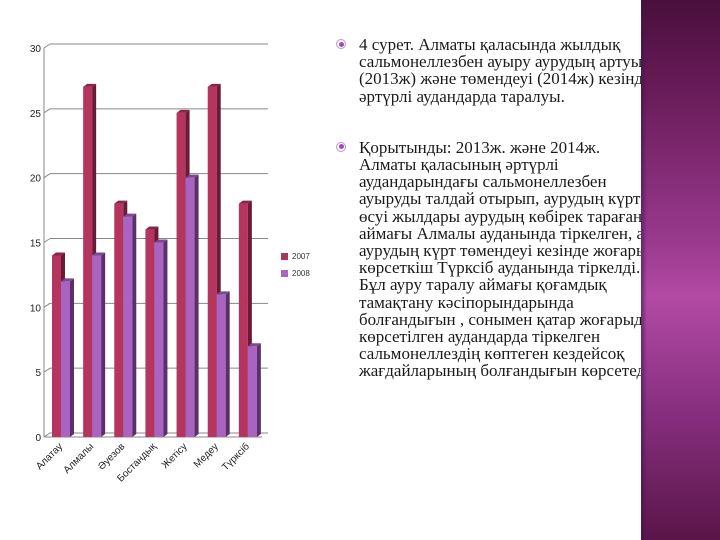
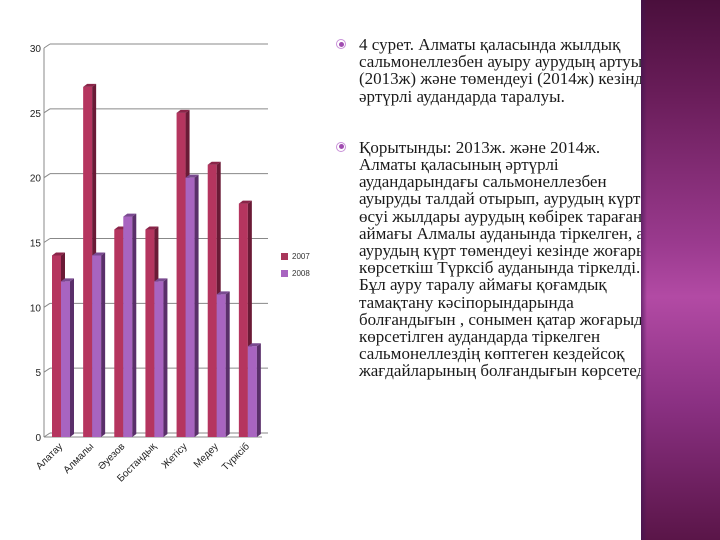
2007/Әуезов: 18 -> 16
2008/Бостандық: 15 -> 12
2007/Медеу: 27 -> 21
